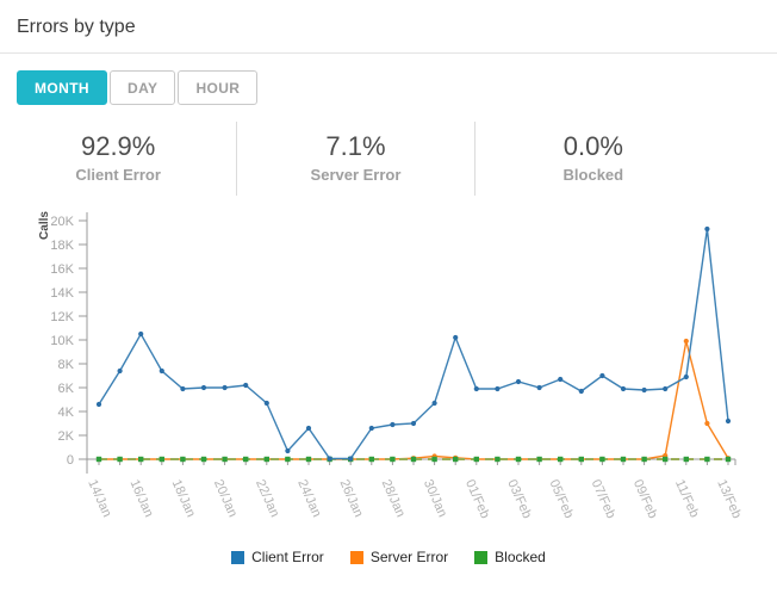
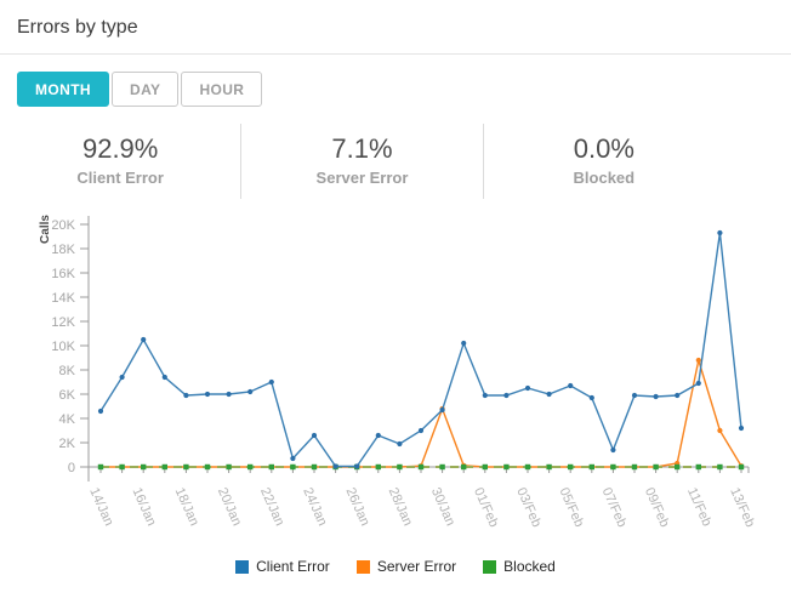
Client Error/22/Jan: 4.7K -> 7.0K
Client Error/28/Jan: 2.9K -> 1.9K
Server Error/30/Jan: 0.2K -> 4.8K
Client Error/07/Feb: 7.0K -> 1.4K
Server Error/11/Feb: 9.9K -> 8.8K
